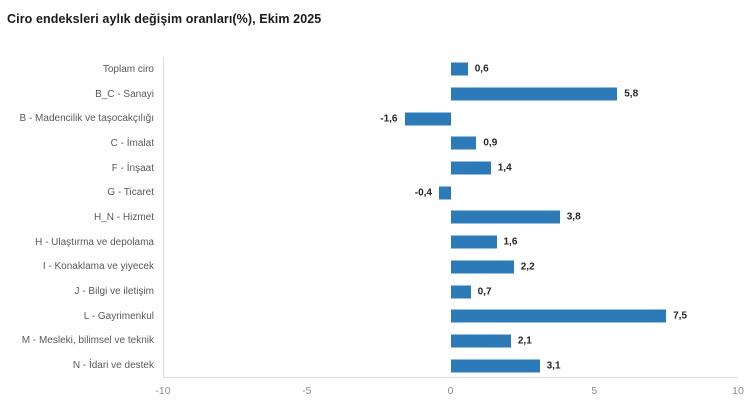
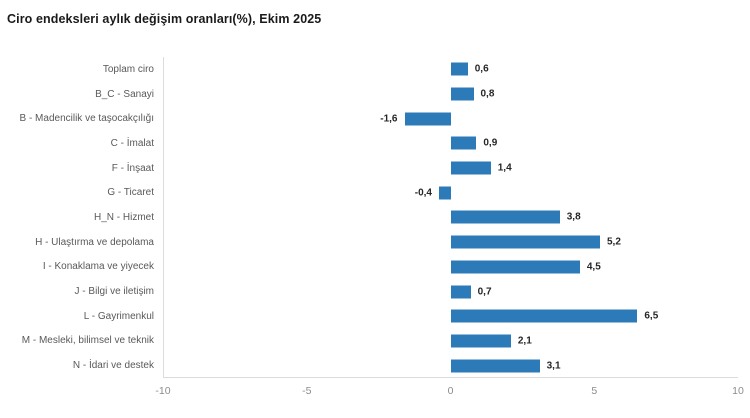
B_C - Sanayi: 5,8 -> 0,8
H - Ulaştırma ve depolama: 1,6 -> 5,2
I - Konaklama ve yiyecek: 2,2 -> 4,5
L - Gayrimenkul: 7,5 -> 6,5
